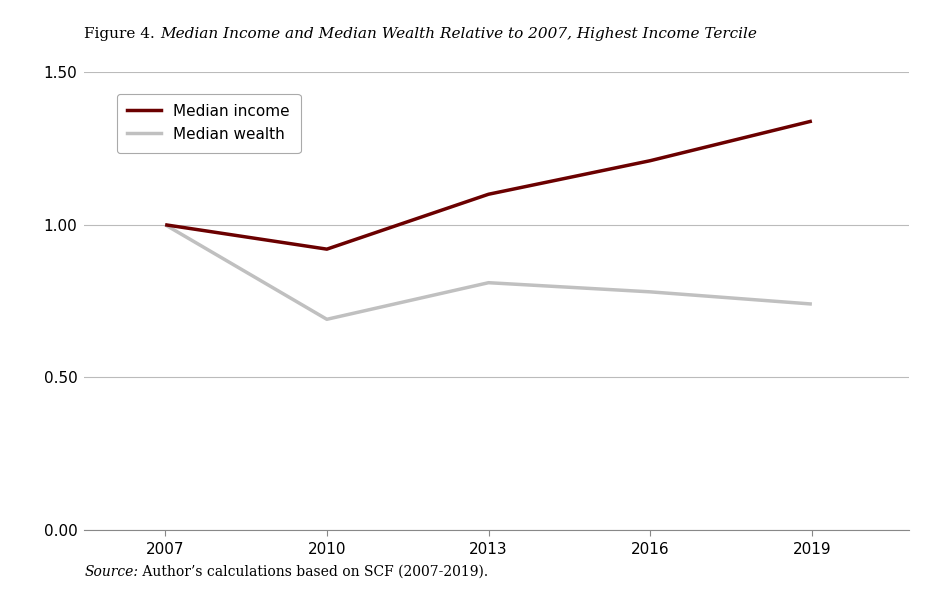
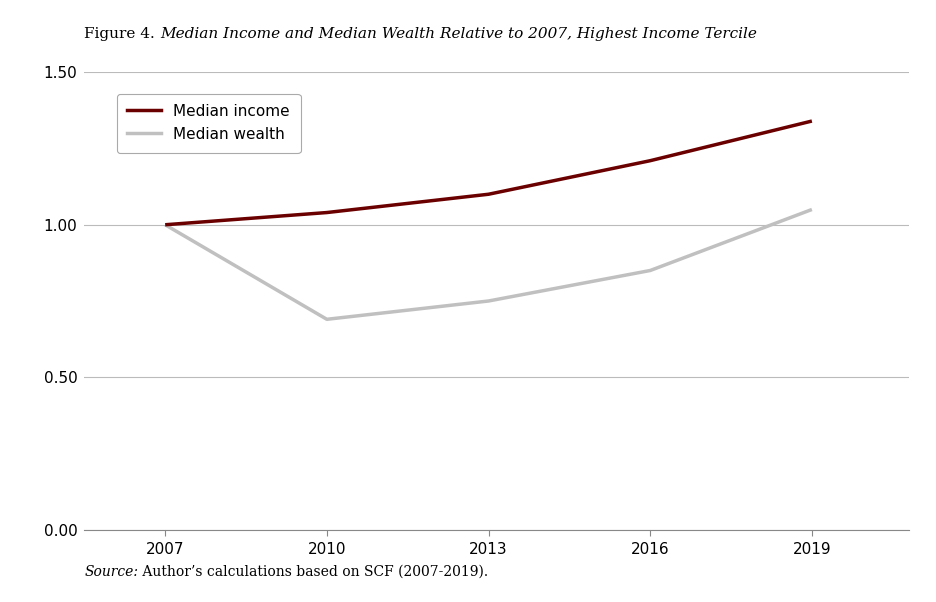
Median income/2010: 0.92 -> 1.04
Median wealth/2013: 0.81 -> 0.75
Median wealth/2016: 0.78 -> 0.85
Median wealth/2019: 0.74 -> 1.05
